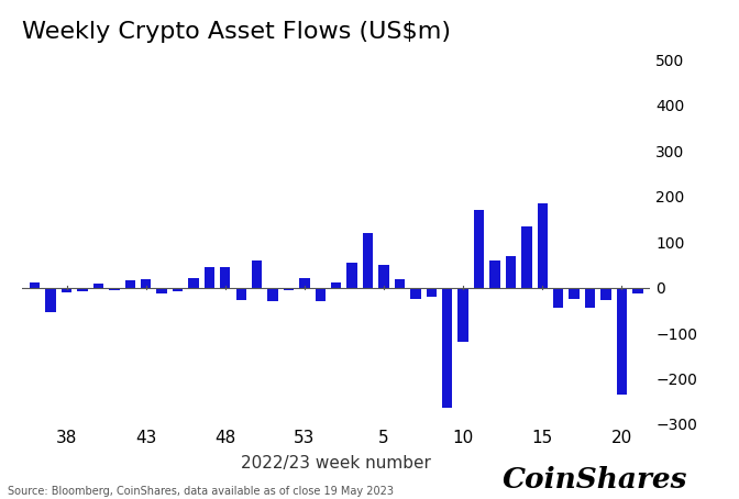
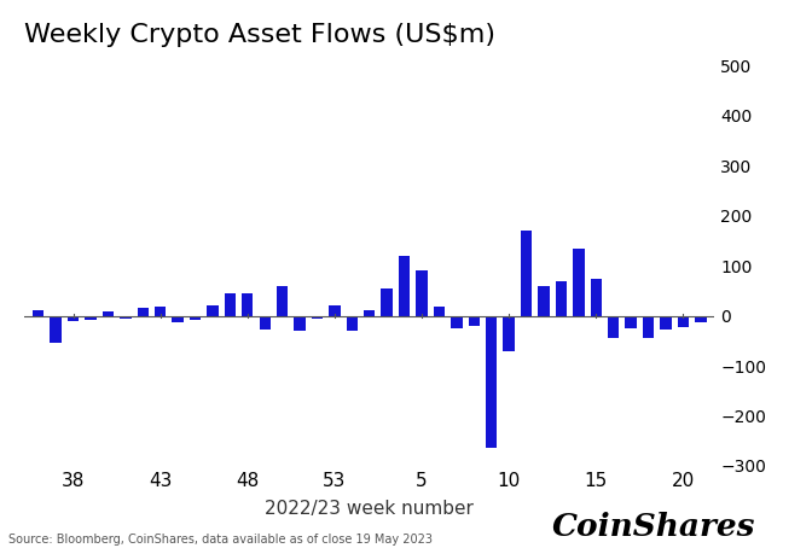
5: 50 -> 90
10: -120 -> -70
15: 185 -> 75
20: -235 -> -22
